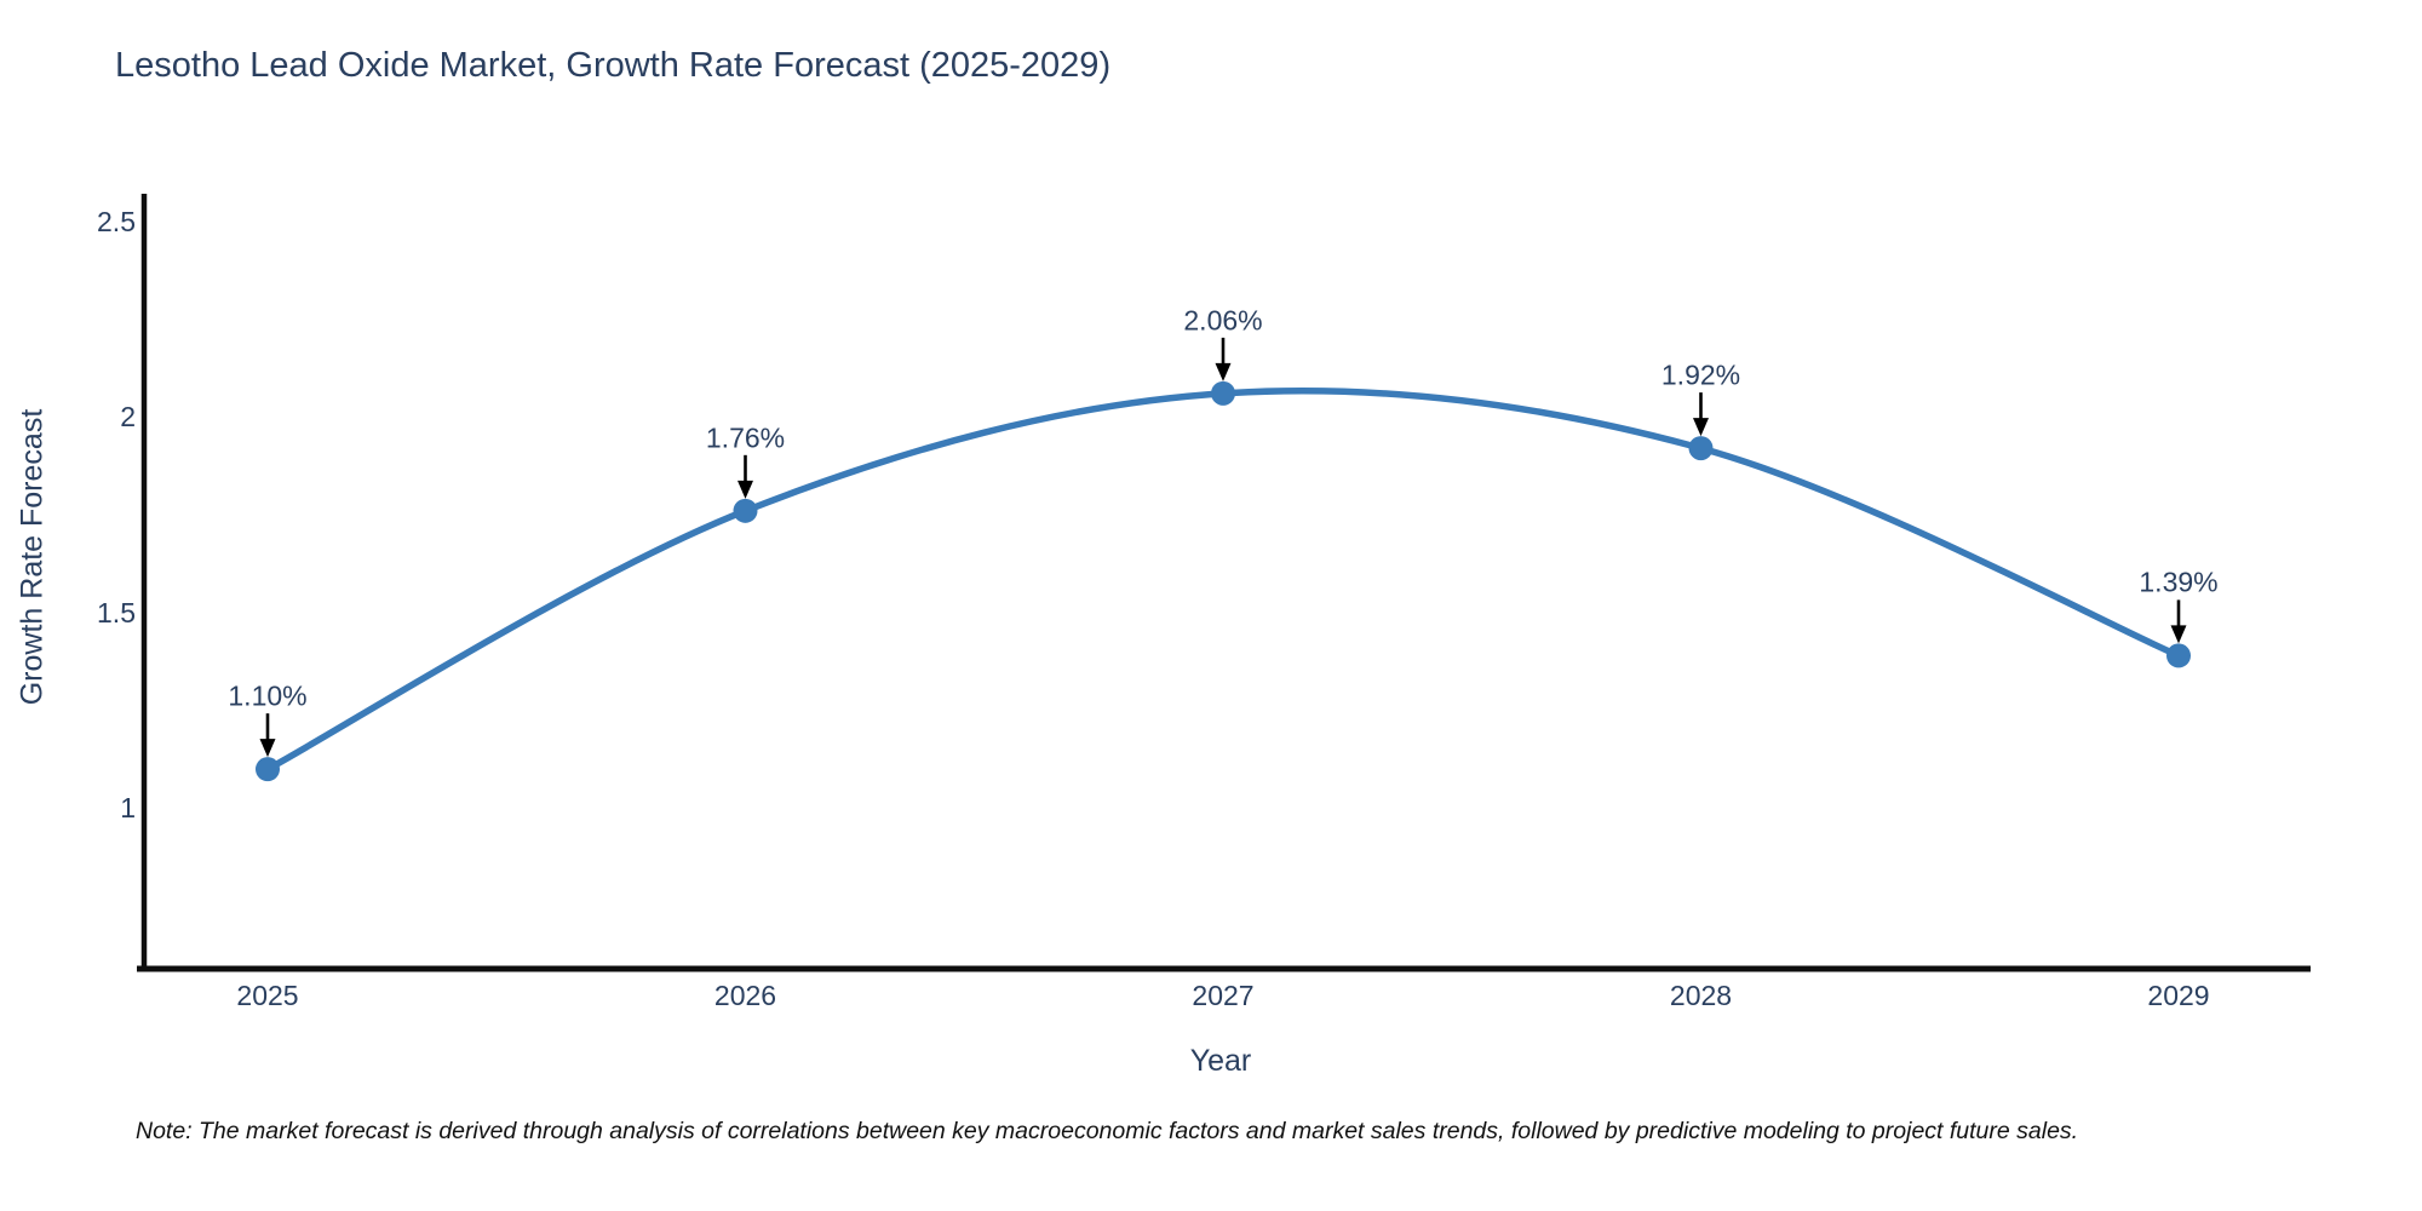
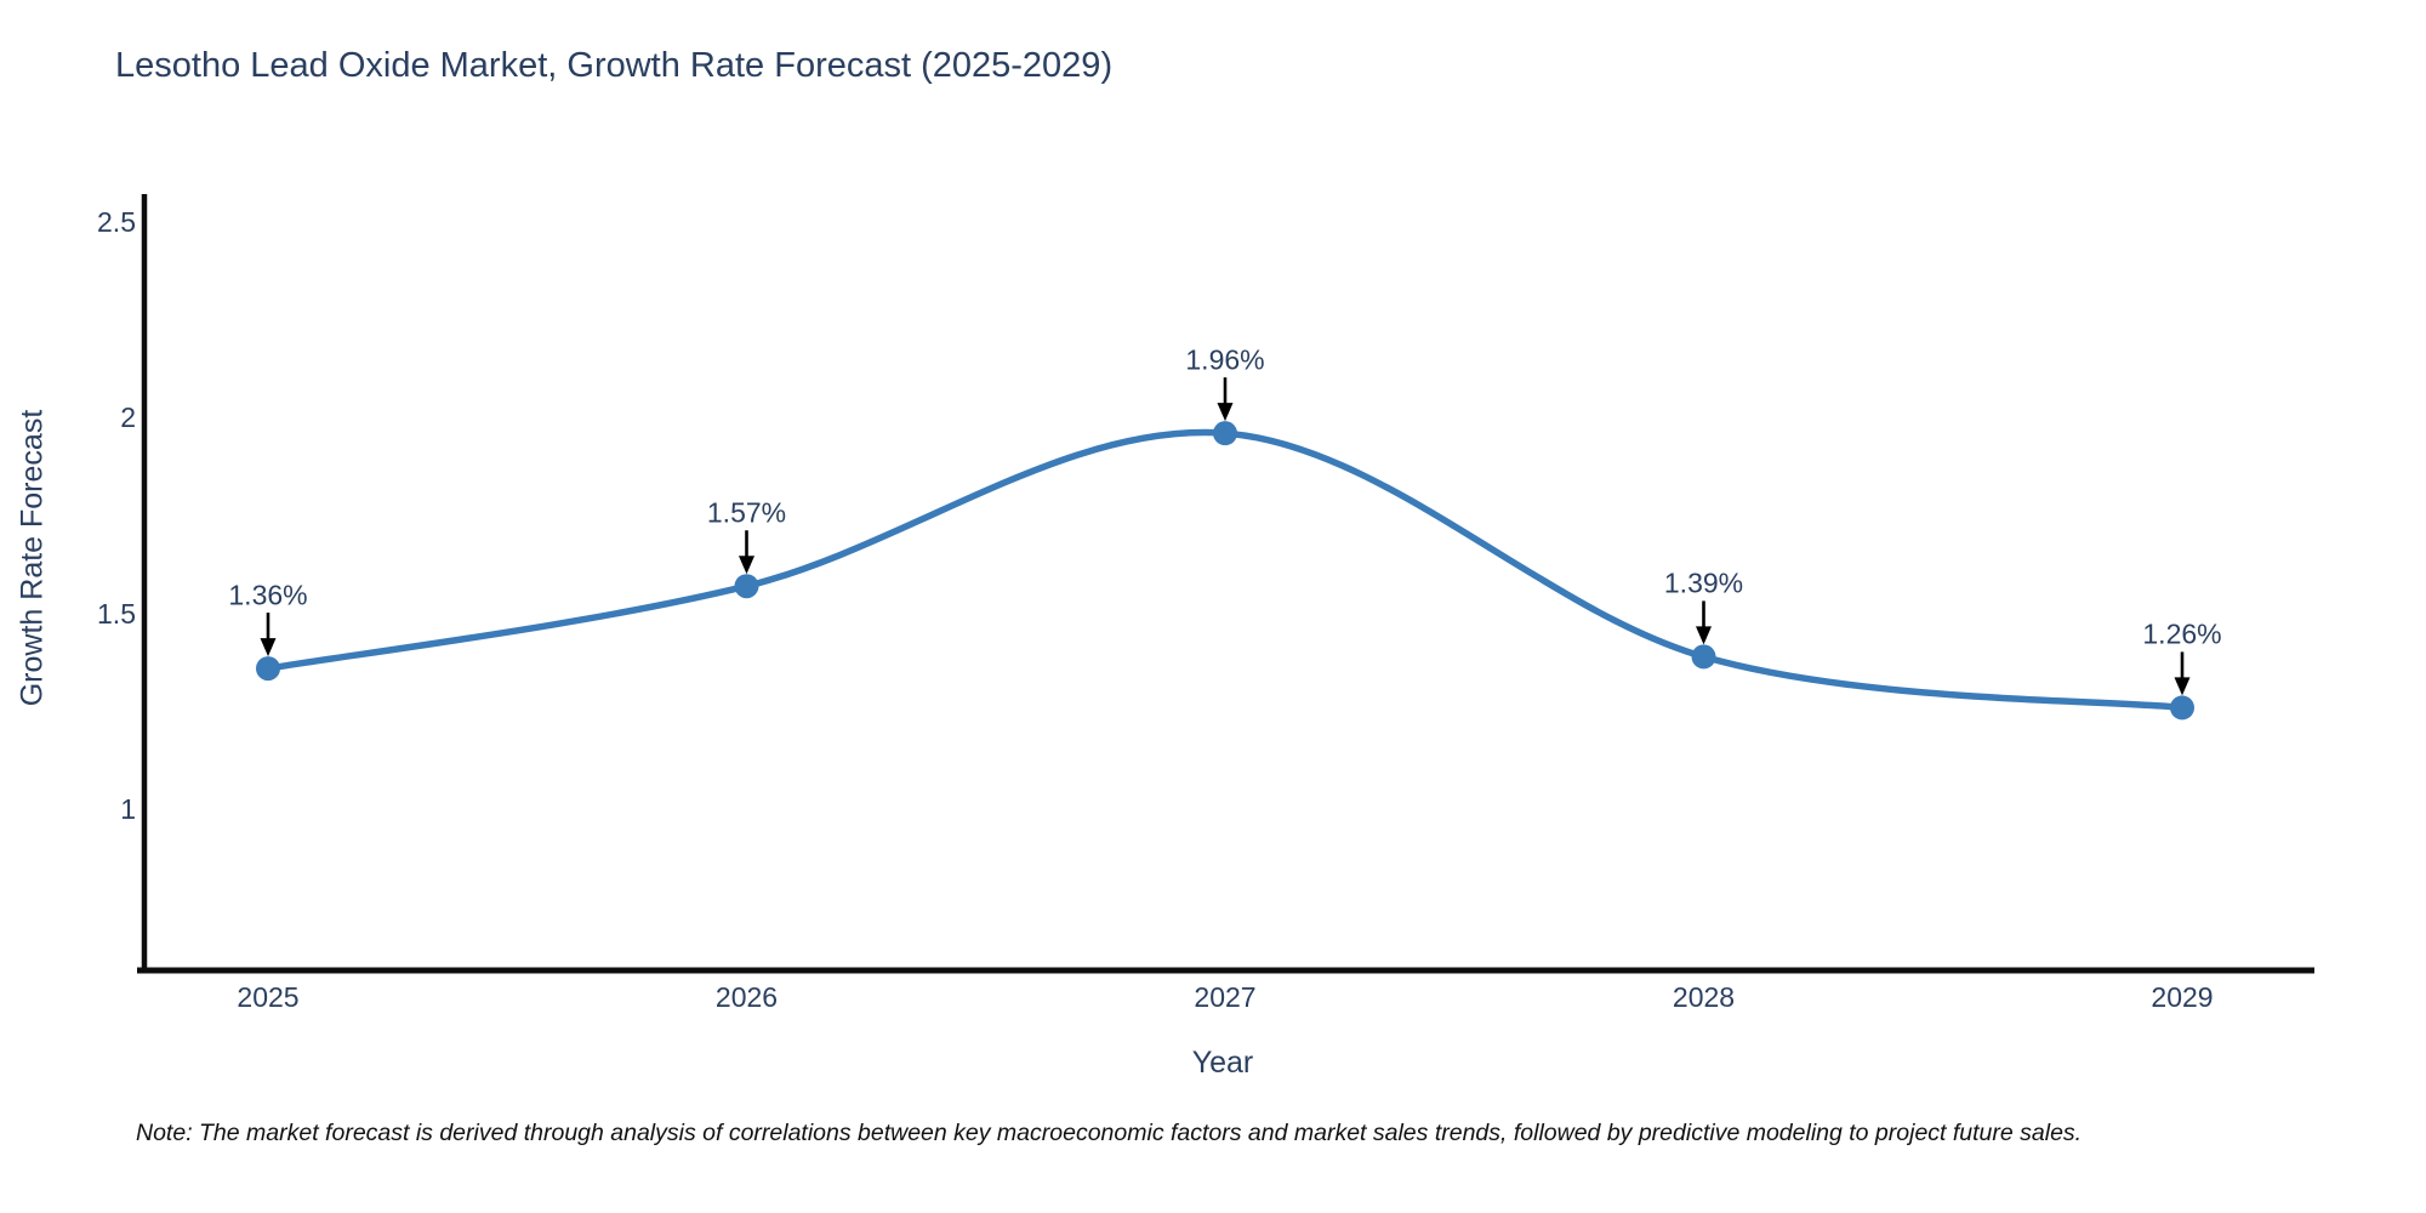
2025: 1.10% -> 1.36%
2026: 1.76% -> 1.57%
2027: 2.06% -> 1.96%
2028: 1.92% -> 1.39%
2029: 1.39% -> 1.26%
